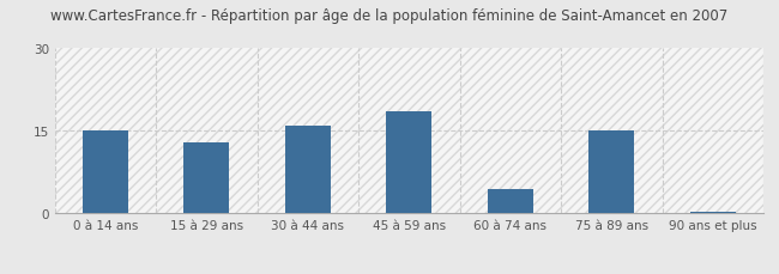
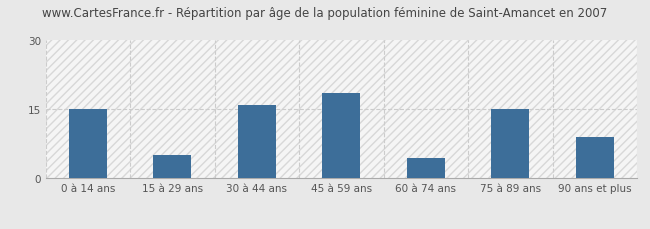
15 à 29 ans: 13.0 -> 5.0
90 ans et plus: 0.3 -> 9.0
